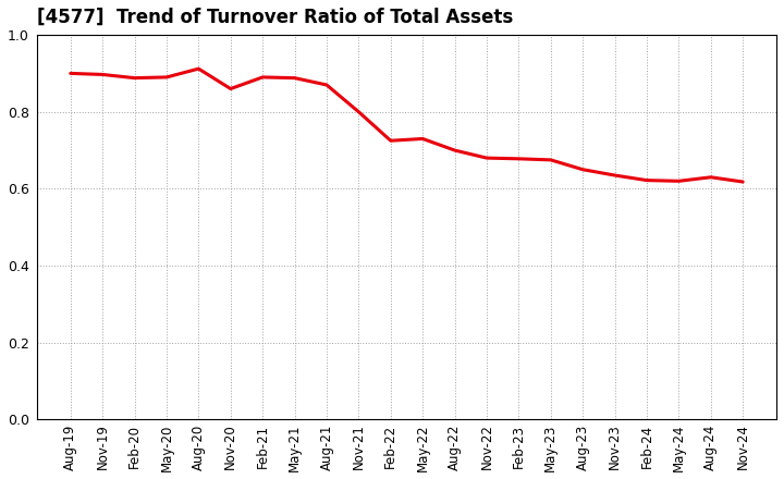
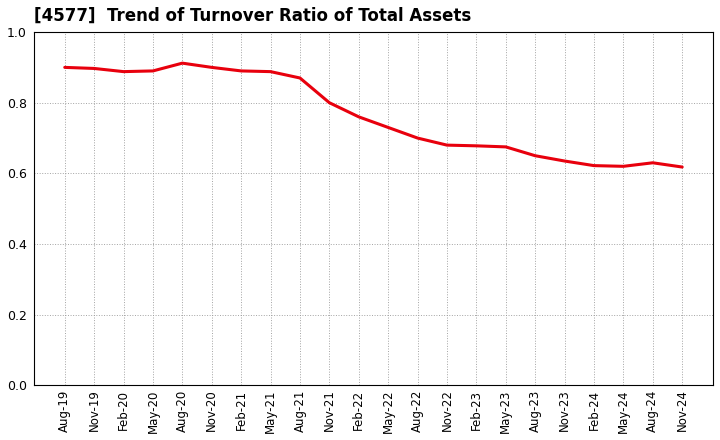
Nov-20: 0.860 -> 0.900
Feb-22: 0.725 -> 0.760
